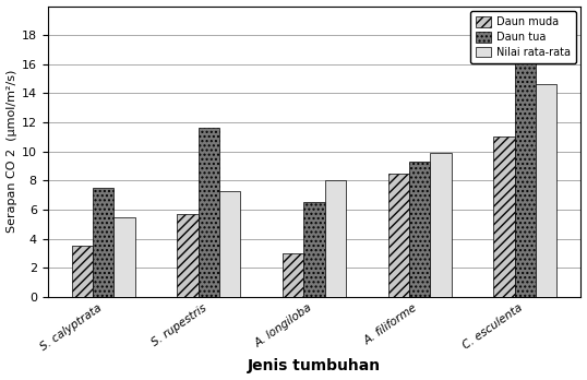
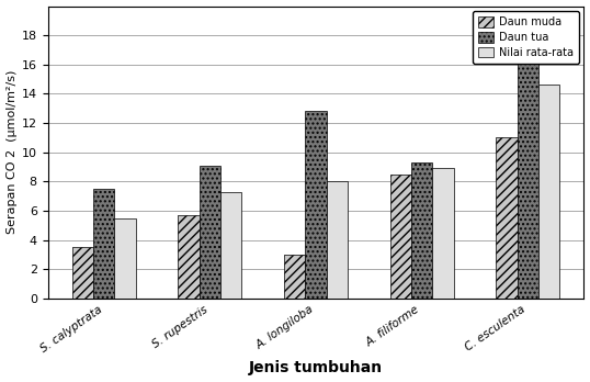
Daun tua/S. rupestris: 11.6 -> 9.1
Daun tua/A. longiloba: 6.5 -> 12.8
Nilai rata-rata/A. filiforme: 9.9 -> 8.9
